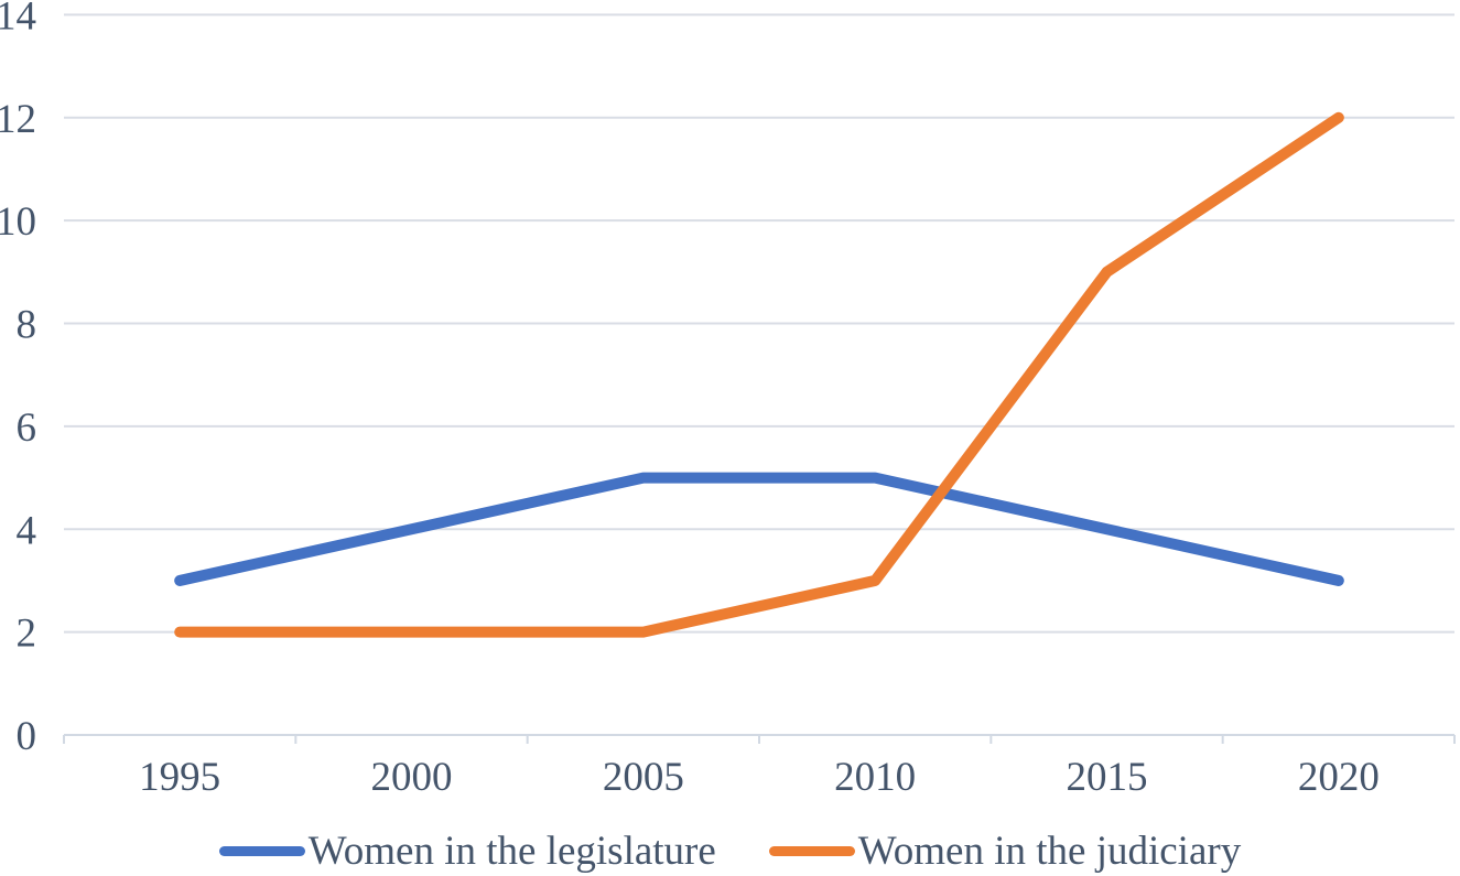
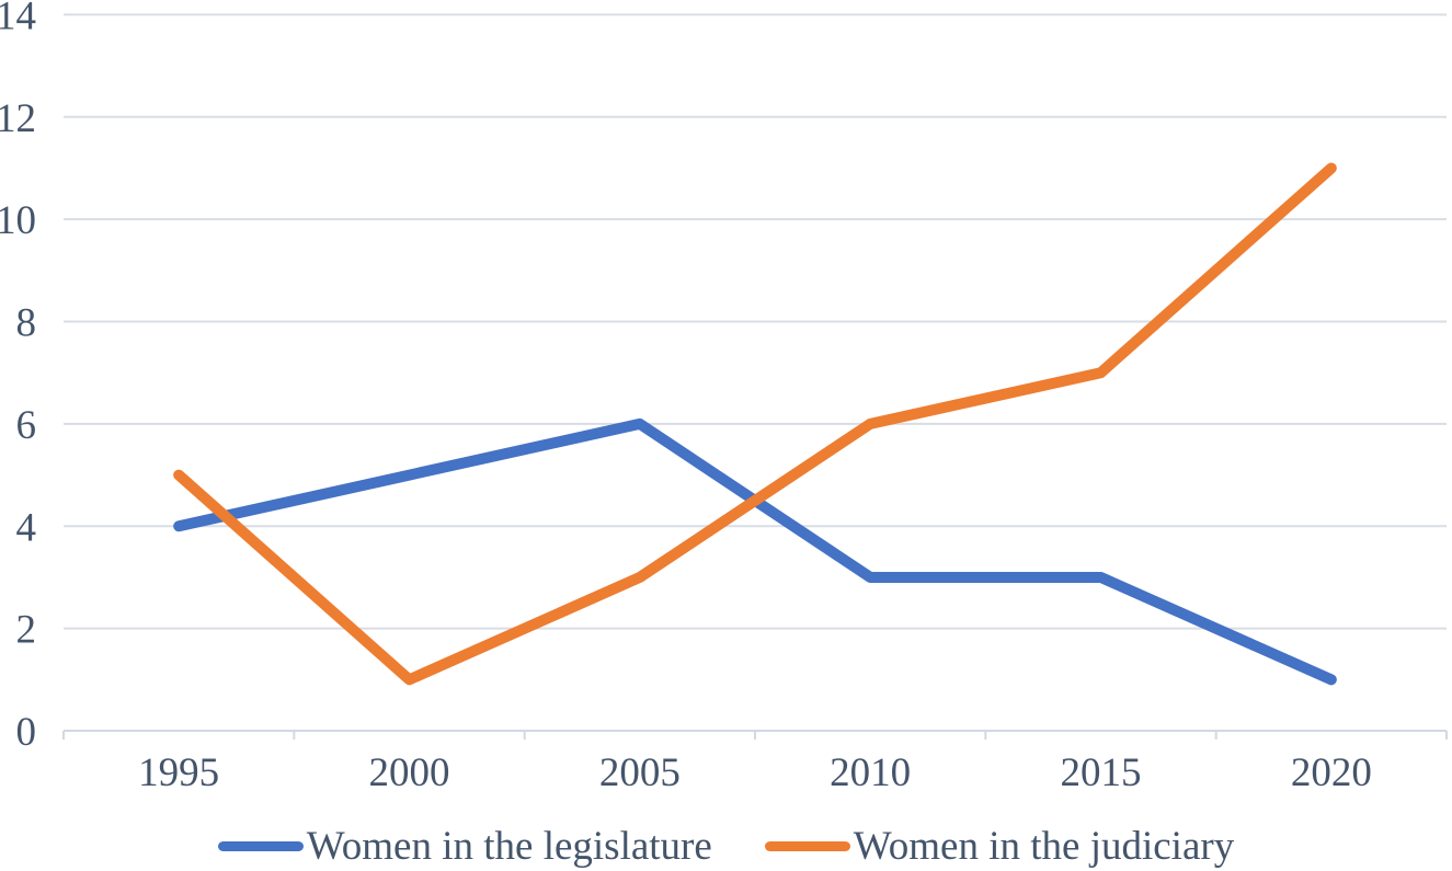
Women in the legislature/1995: 3 -> 4
Women in the judiciary/1995: 2 -> 5
Women in the legislature/2000: 4 -> 5
Women in the judiciary/2000: 2 -> 1
Women in the legislature/2005: 5 -> 6
Women in the judiciary/2005: 2 -> 3
Women in the legislature/2010: 5 -> 3
Women in the judiciary/2010: 3 -> 6
Women in the legislature/2015: 4 -> 3
Women in the judiciary/2015: 9 -> 7
Women in the legislature/2020: 3 -> 1
Women in the judiciary/2020: 12 -> 11
